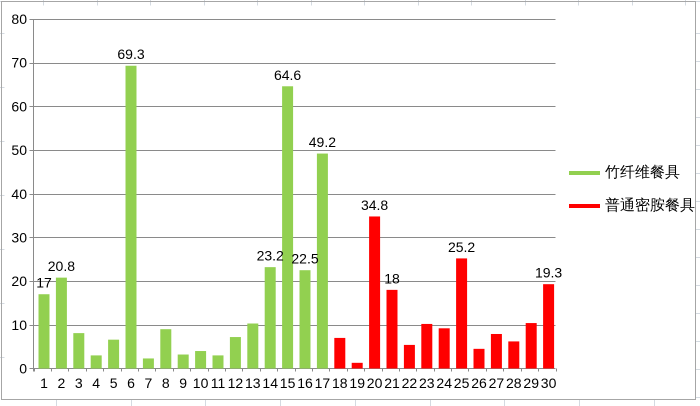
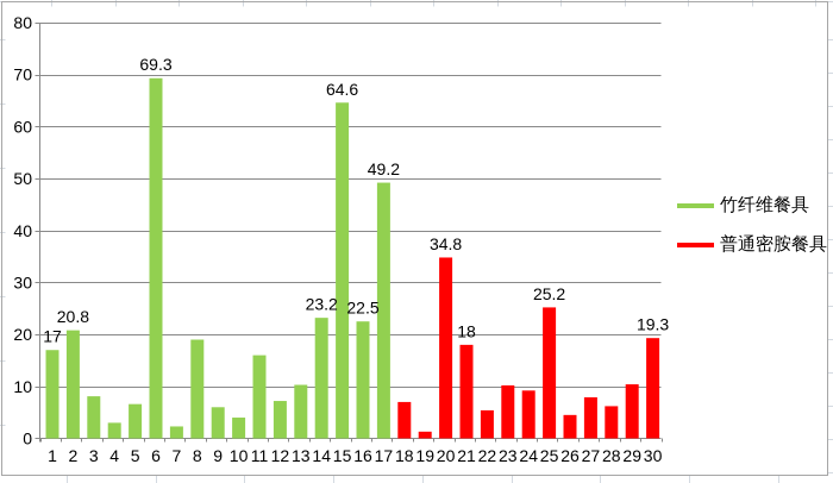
竹纤维餐具/8: 9 -> 19
竹纤维餐具/9: 3 -> 6
竹纤维餐具/11: 3 -> 16
